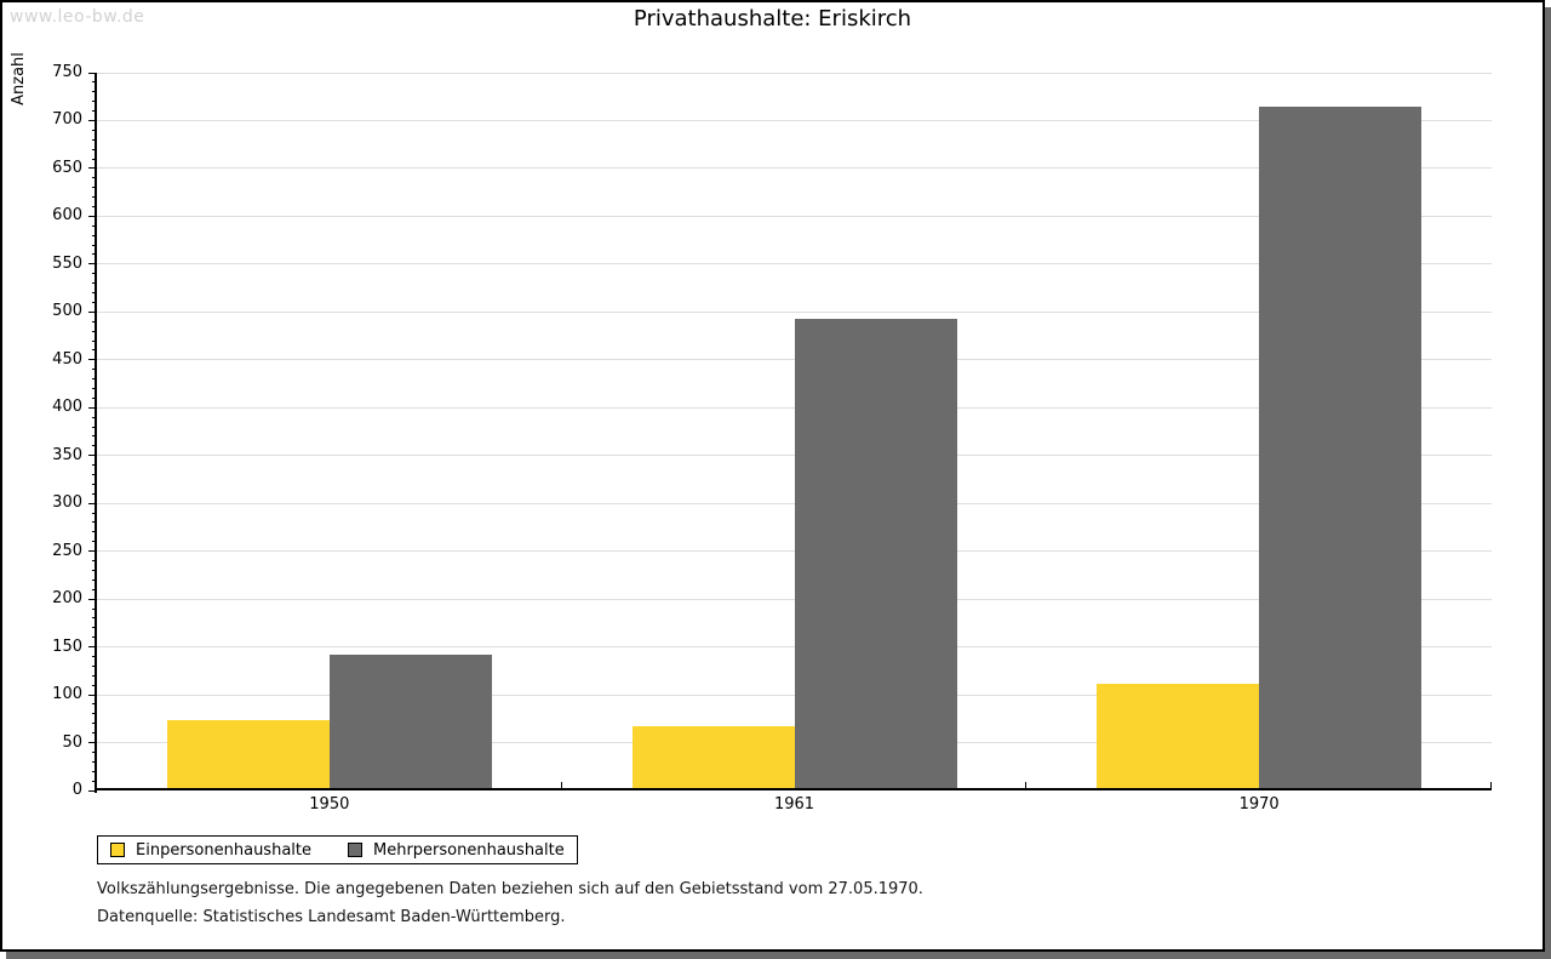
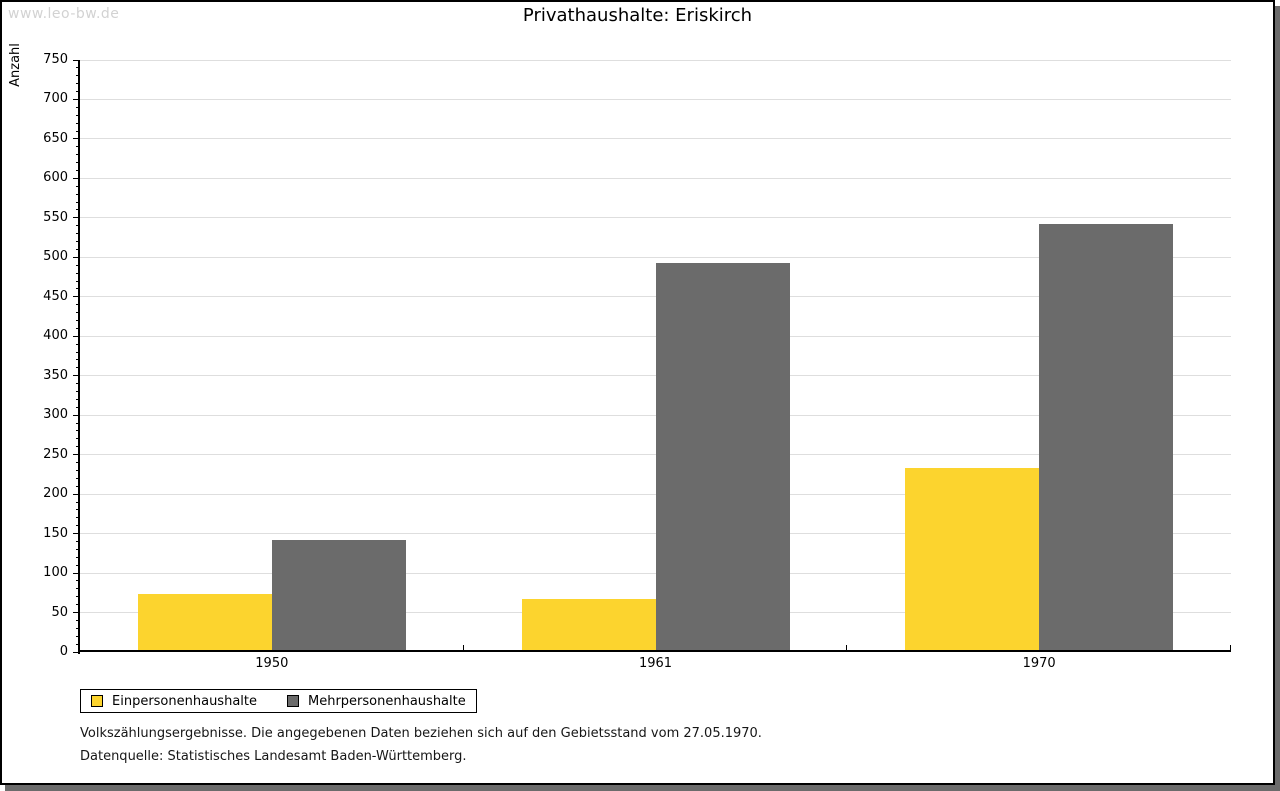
Einpersonenhaushalte/1970: 110 -> 230
Mehrpersonenhaushalte/1970: 710 -> 540
